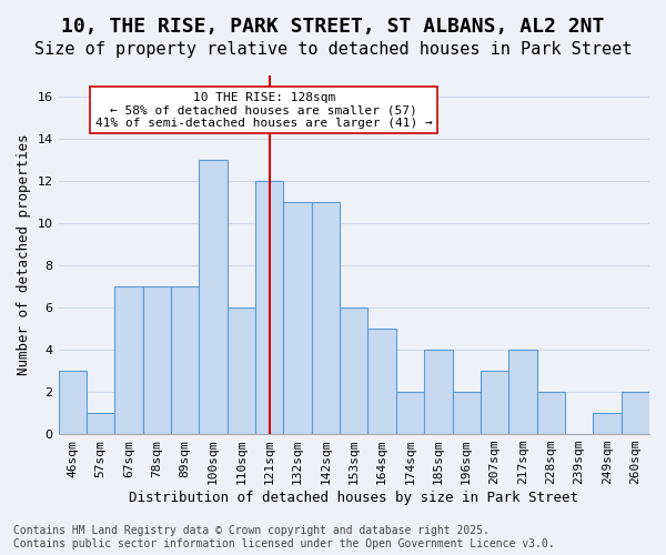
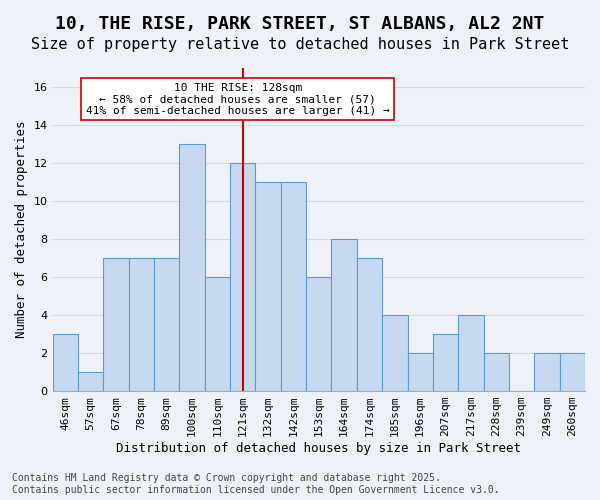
164sqm: 5 -> 8
174sqm: 2 -> 7
249sqm: 1 -> 2
